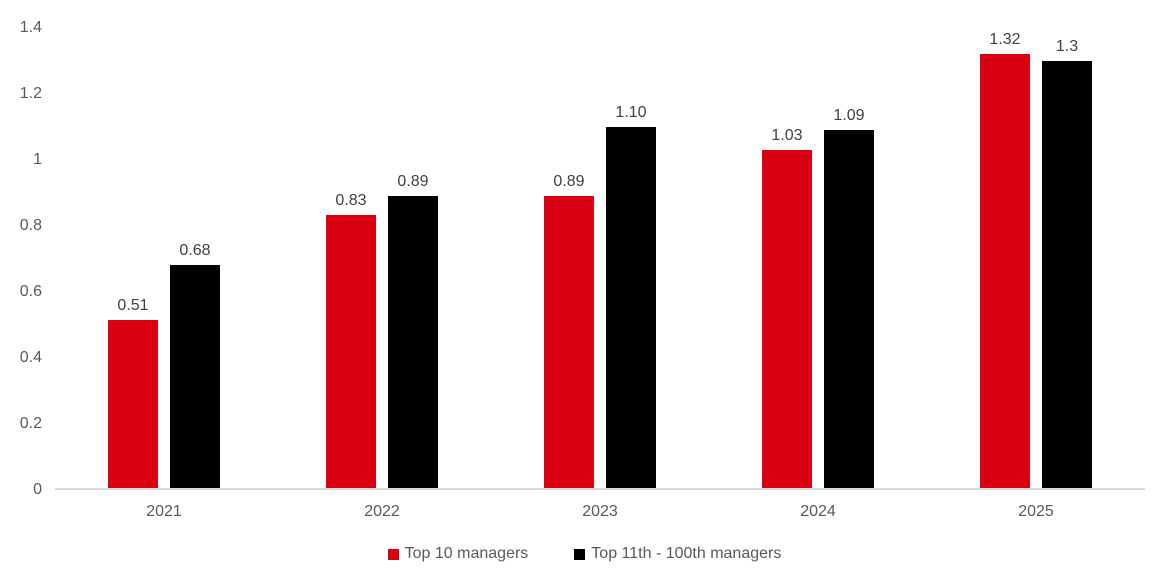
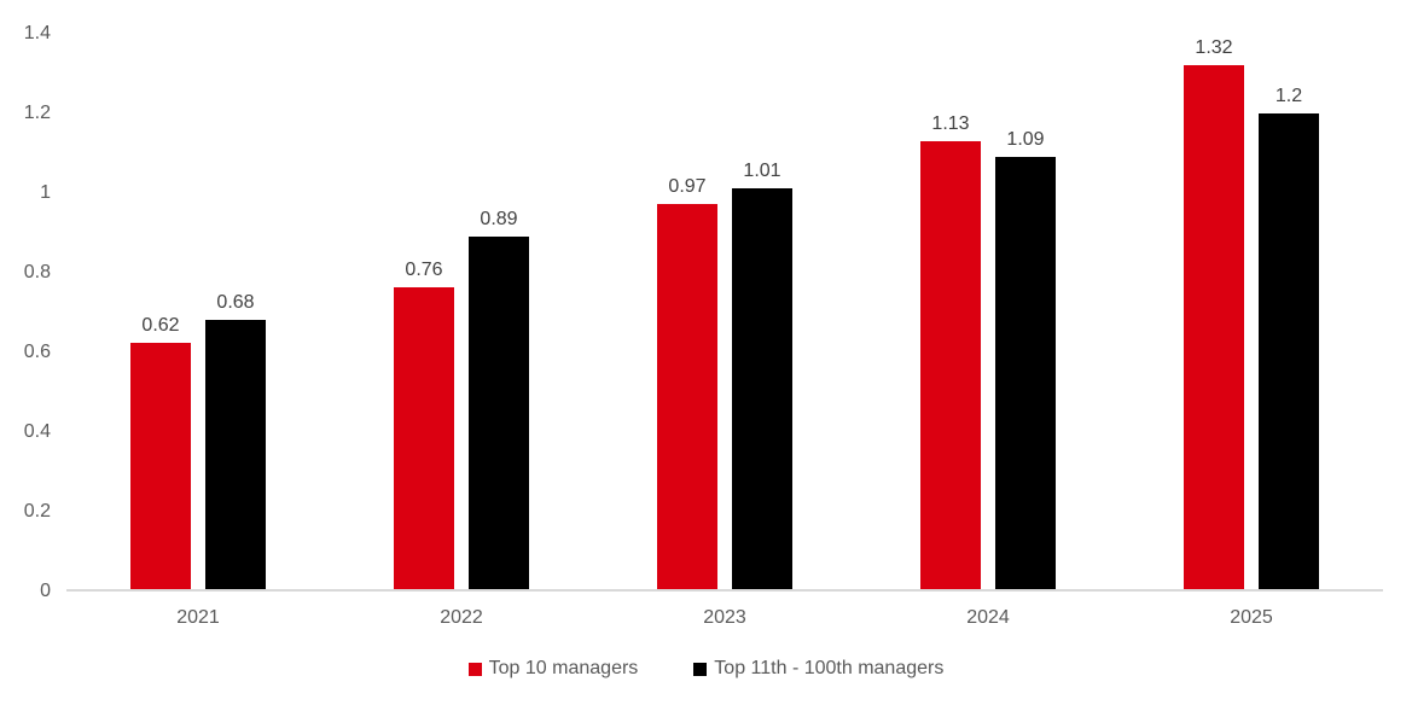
Top 10 managers/2021: 0.51 -> 0.62
Top 10 managers/2022: 0.83 -> 0.76
Top 10 managers/2023: 0.89 -> 0.97
Top 11th - 100th managers/2023: 1.10 -> 1.01
Top 10 managers/2024: 1.03 -> 1.13
Top 11th - 100th managers/2025: 1.3 -> 1.2
